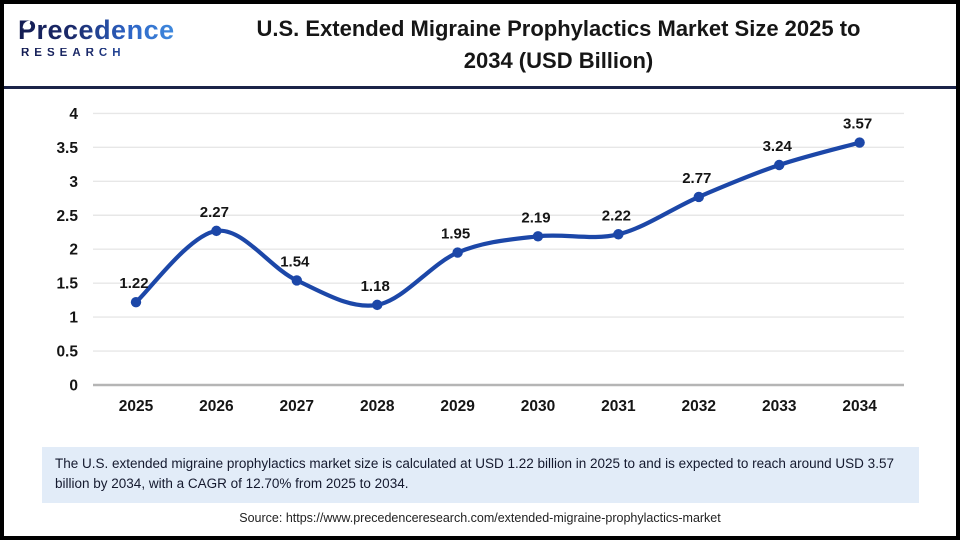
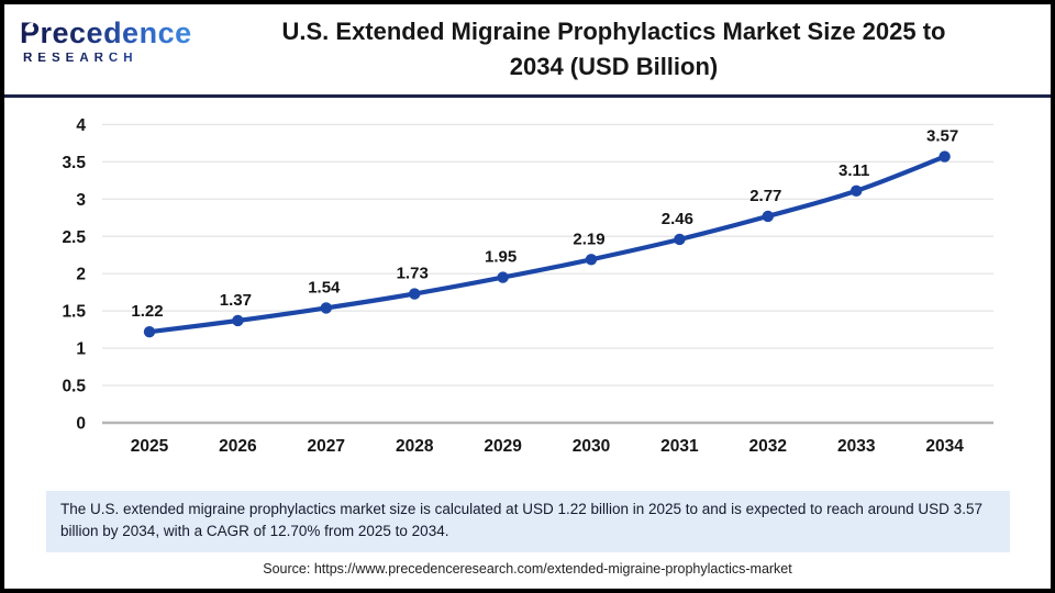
2026: 2.27 -> 1.37
2028: 1.18 -> 1.73
2031: 2.22 -> 2.46
2033: 3.24 -> 3.11
